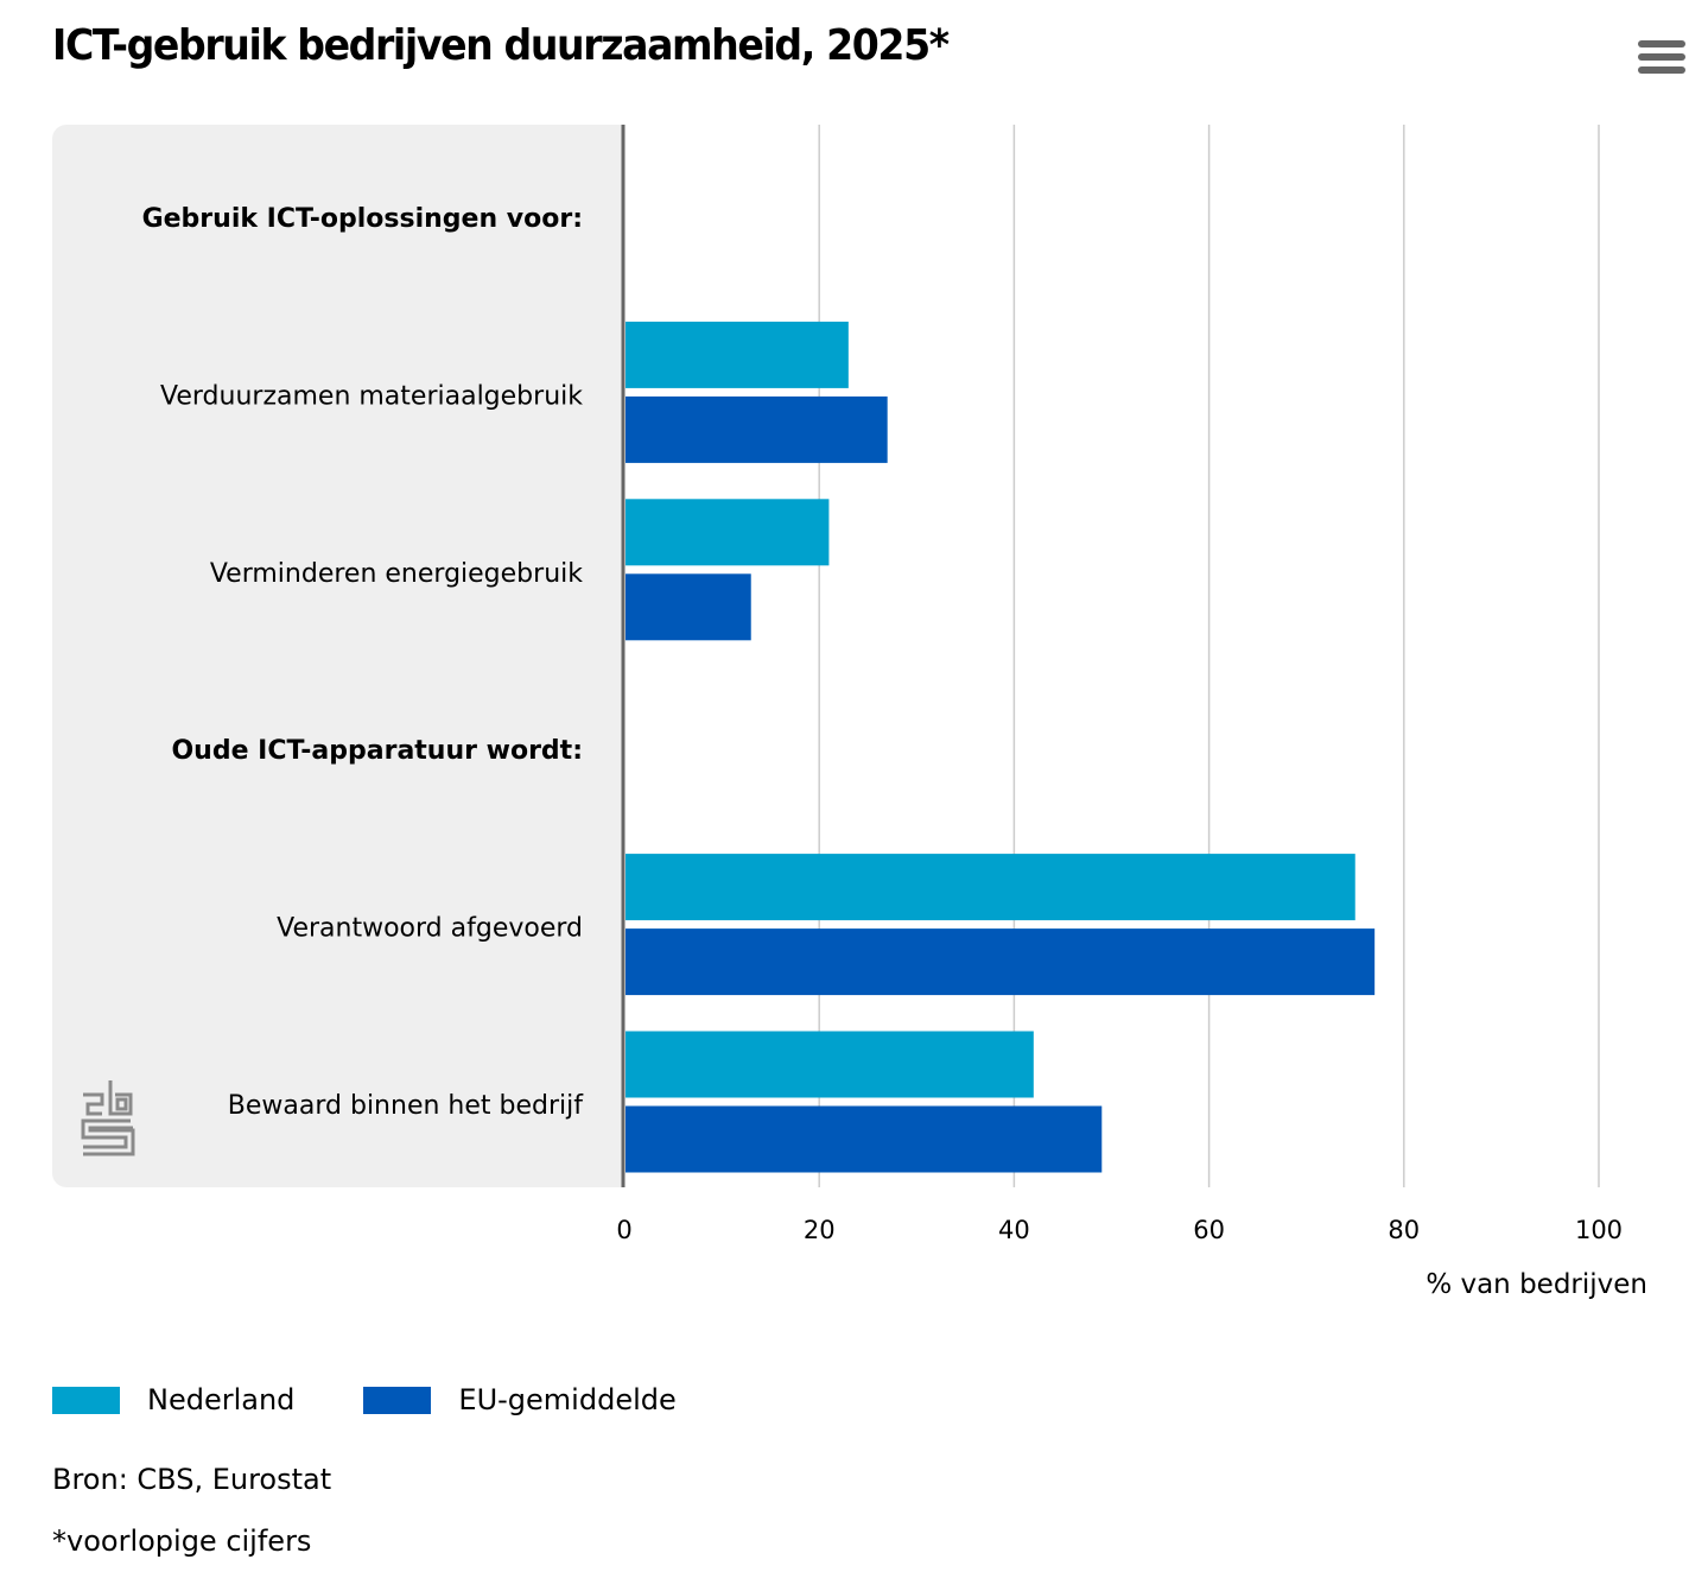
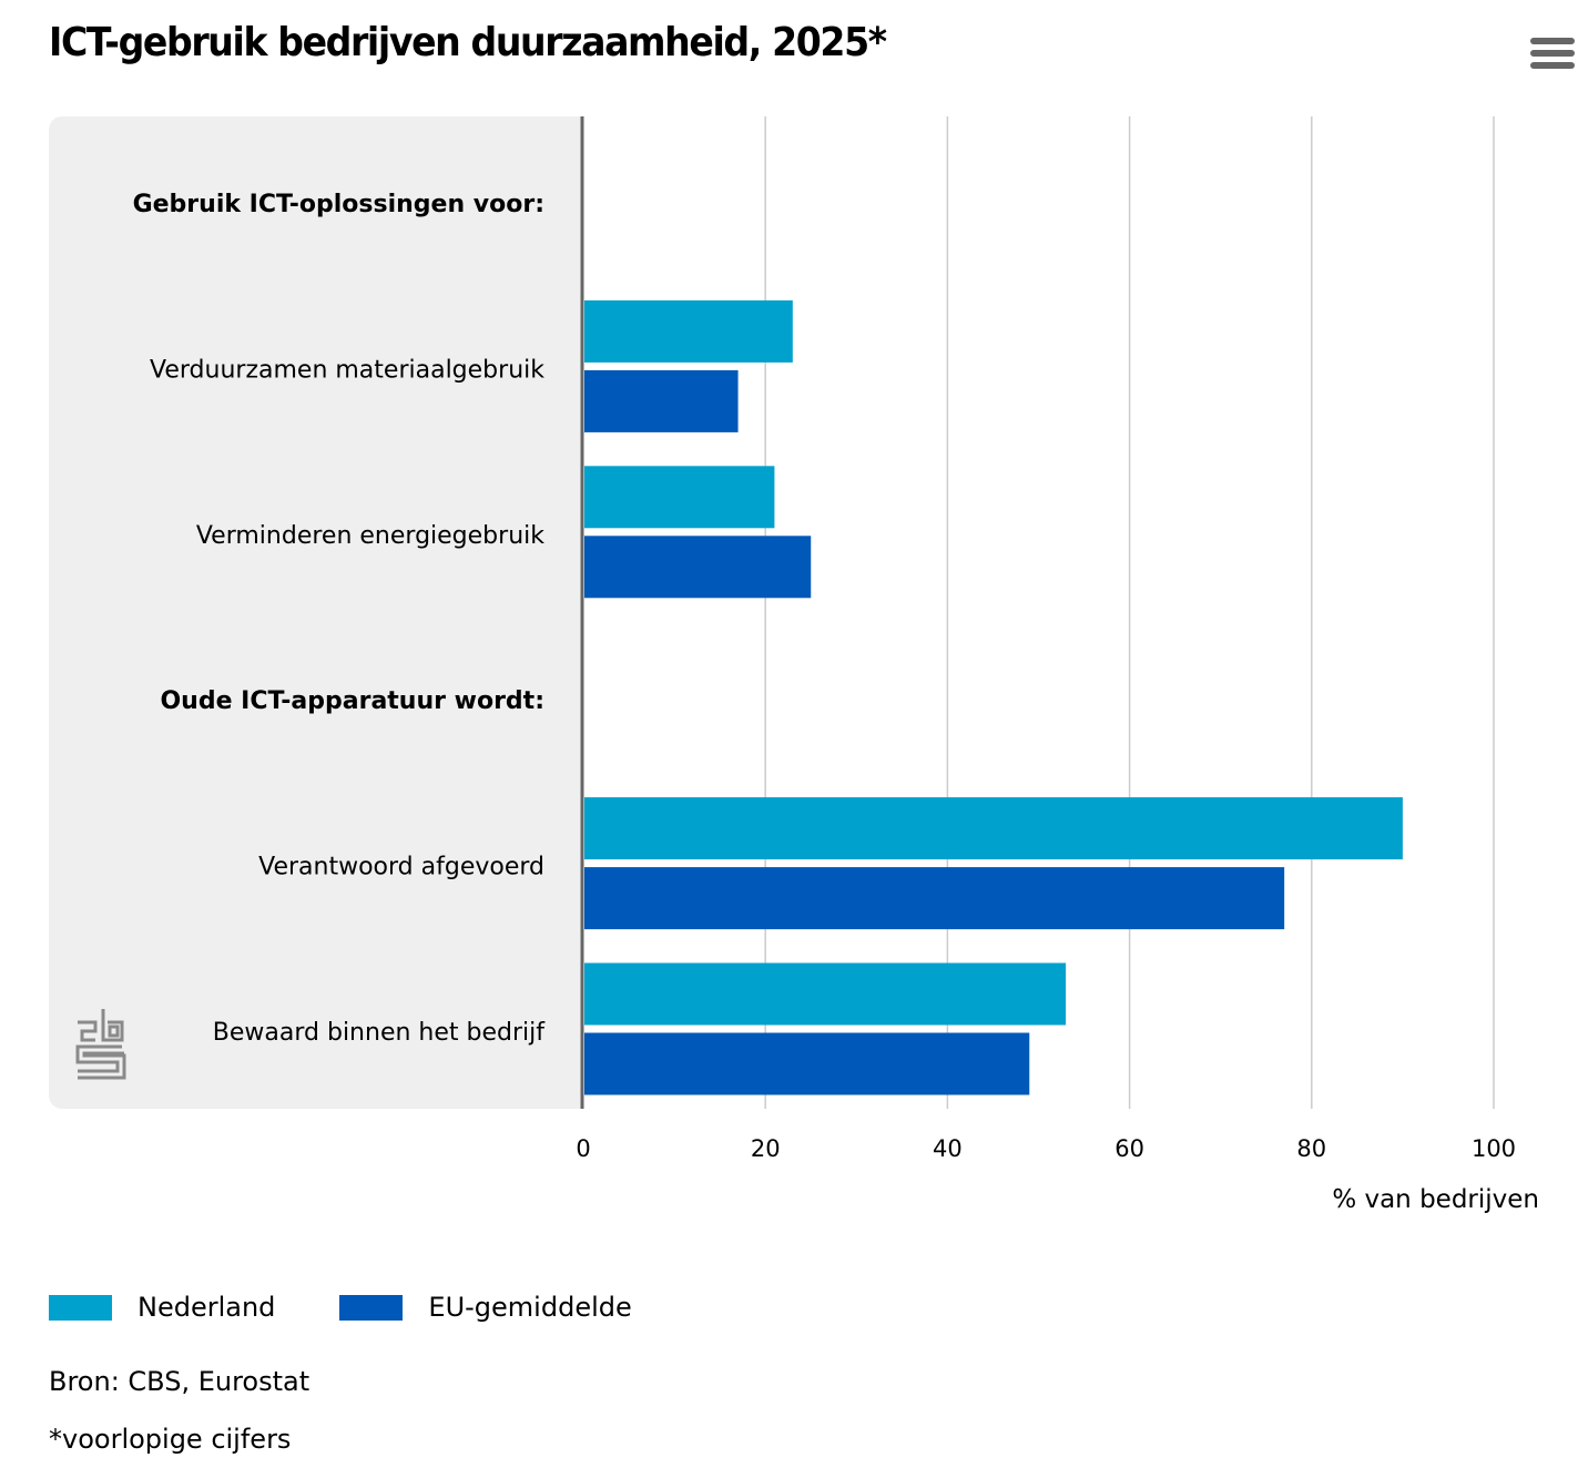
EU-gemiddelde/Verduurzamen materiaalgebruik: 27 -> 17
EU-gemiddelde/Verminderen energiegebruik: 13 -> 25
Nederland/Verantwoord afgevoerd: 75 -> 90
Nederland/Bewaard binnen het bedrijf: 42 -> 53
